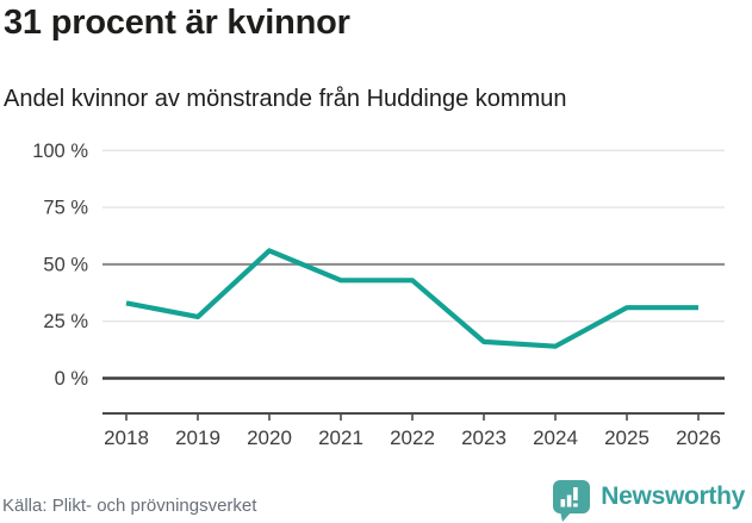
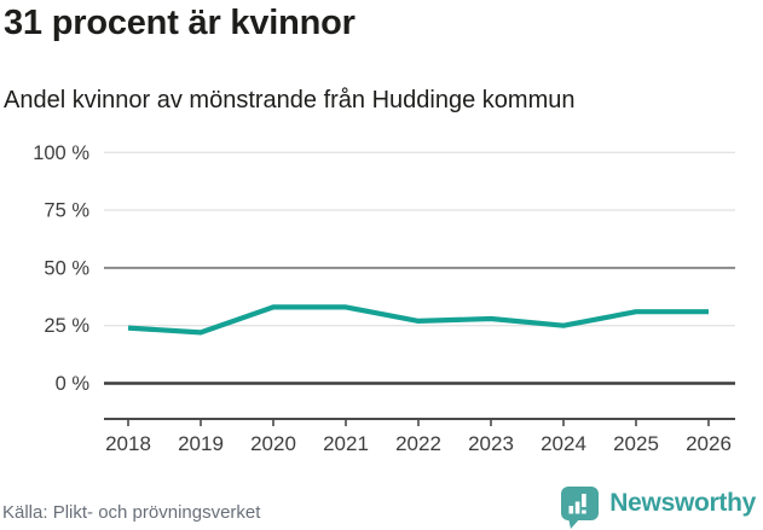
2018: 33% -> 24%
2019: 27% -> 22%
2020: 56% -> 33%
2021: 43% -> 33%
2022: 43% -> 27%
2023: 16% -> 28%
2024: 14% -> 25%
